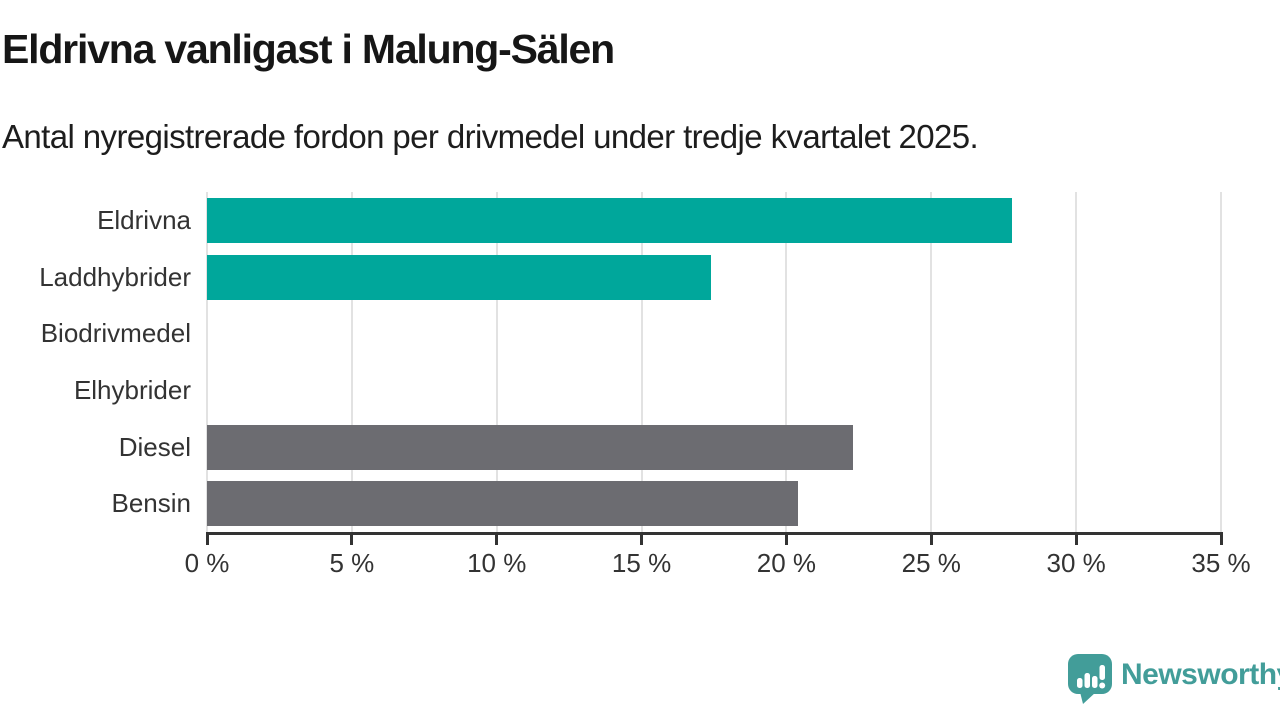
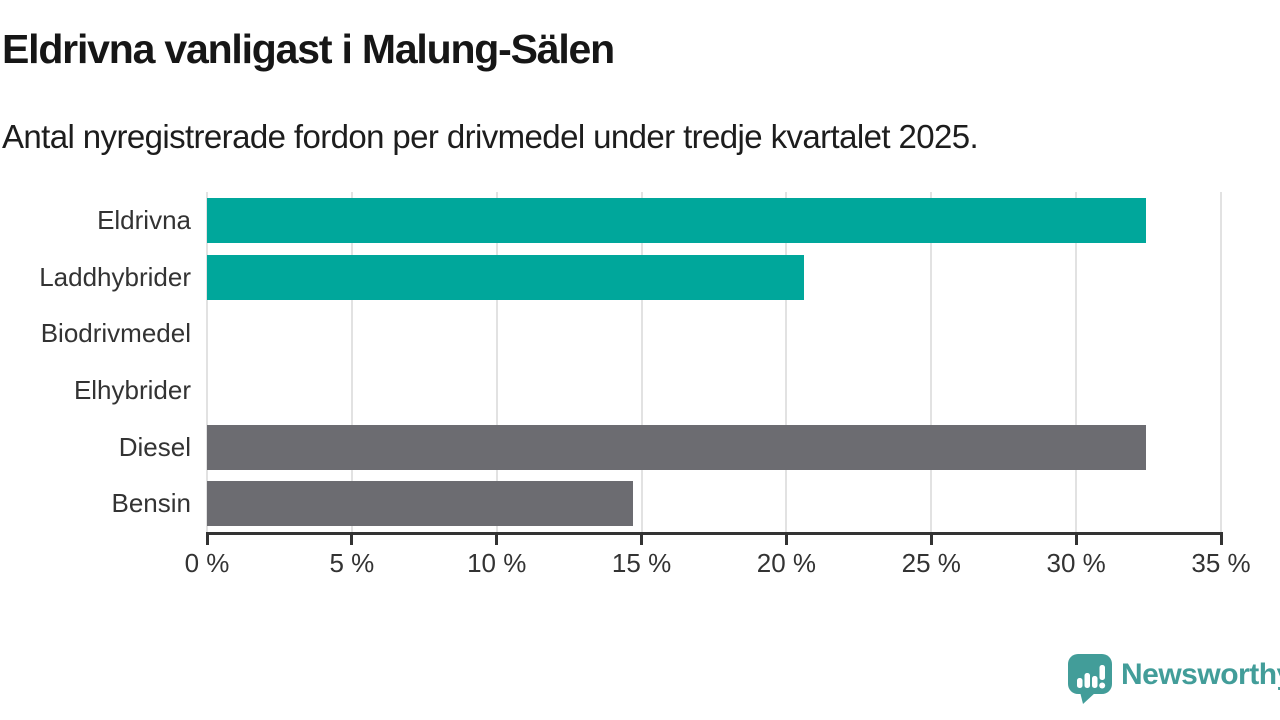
Eldrivna: 27.8% -> 32.4%
Laddhybrider: 17.4% -> 20.6%
Diesel: 22.3% -> 32.4%
Bensin: 20.4% -> 14.7%
